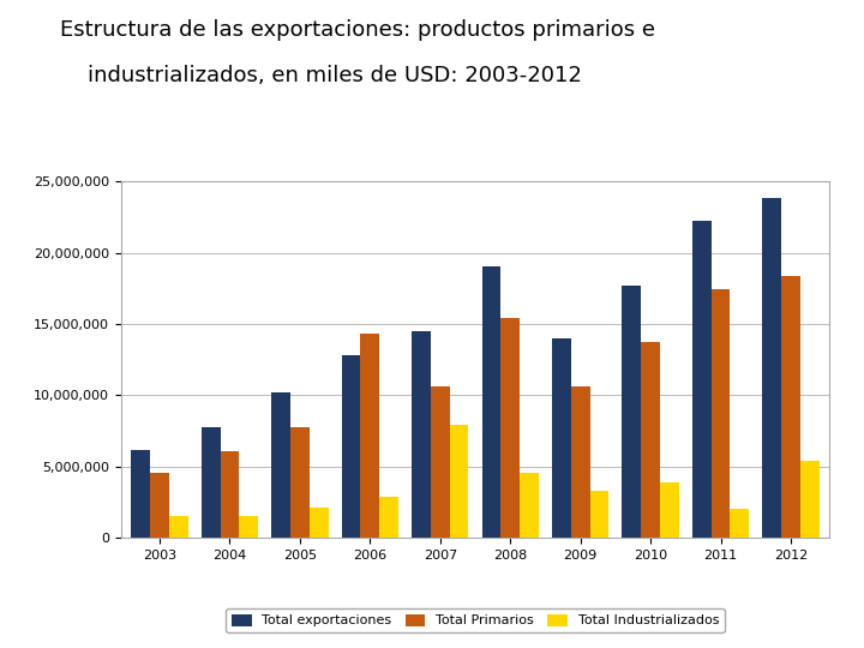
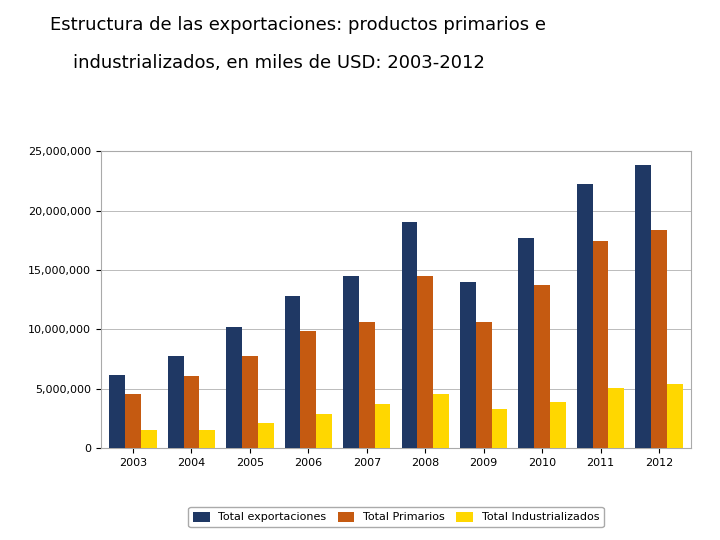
Total Primarios/2006: 14,300,000 -> 9,900,000
Total Industrializados/2007: 7,900,000 -> 3,700,000
Total Primarios/2008: 15,400,000 -> 14,500,000
Total Industrializados/2011: 2,000,000 -> 5,100,000
